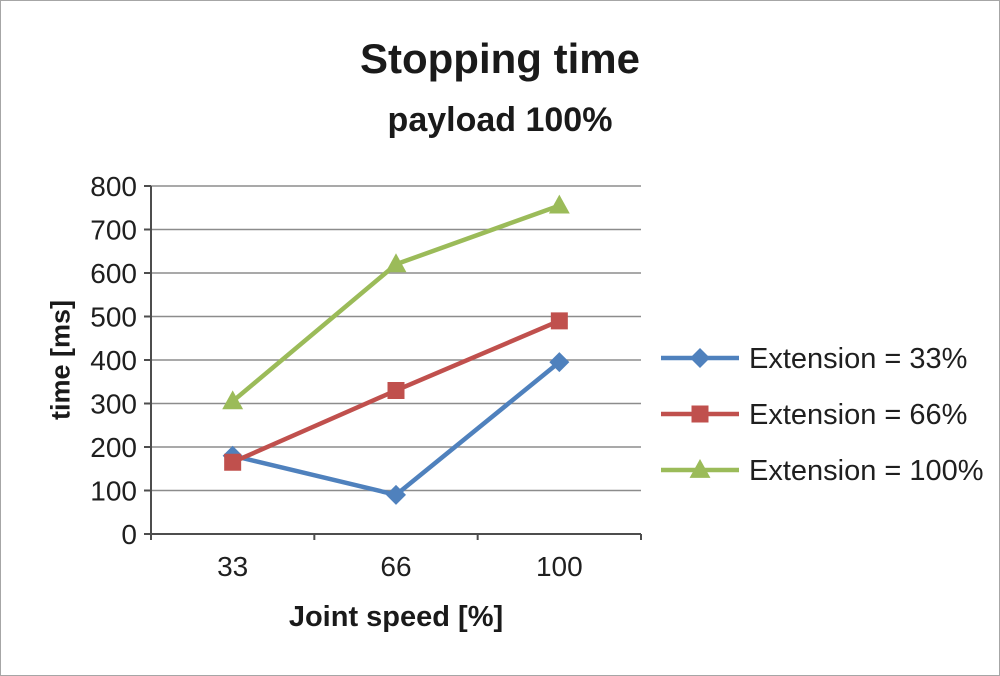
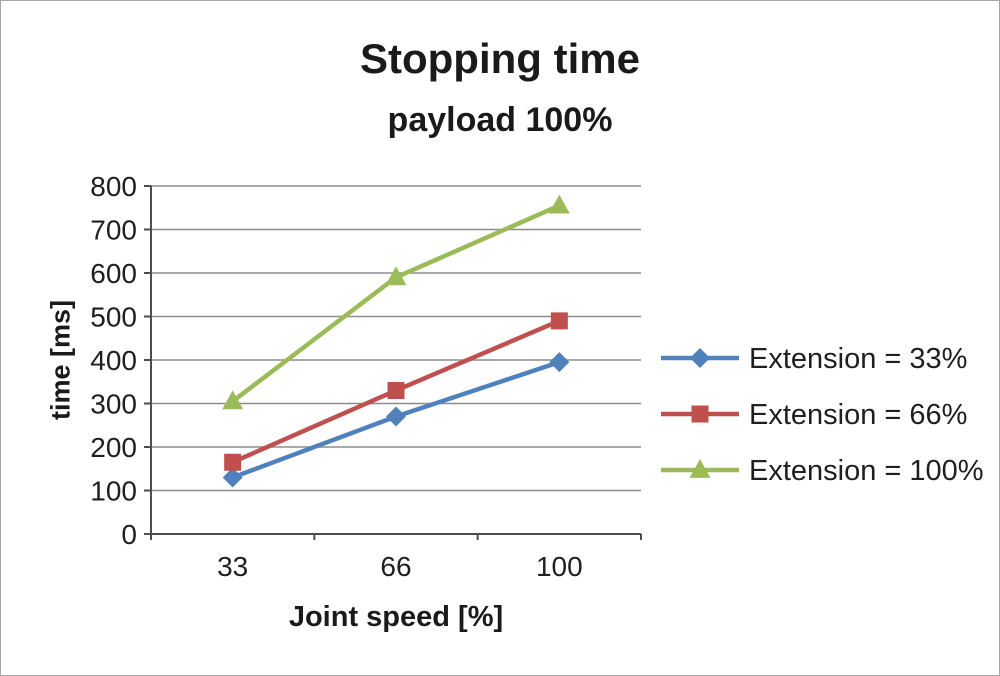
Extension = 33%/33: 180 -> 130
Extension = 33%/66: 90 -> 270
Extension = 100%/66: 620 -> 590
